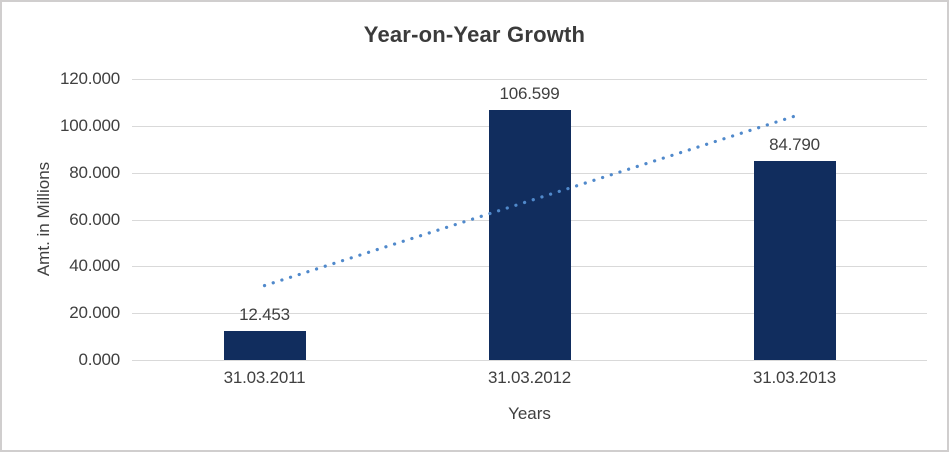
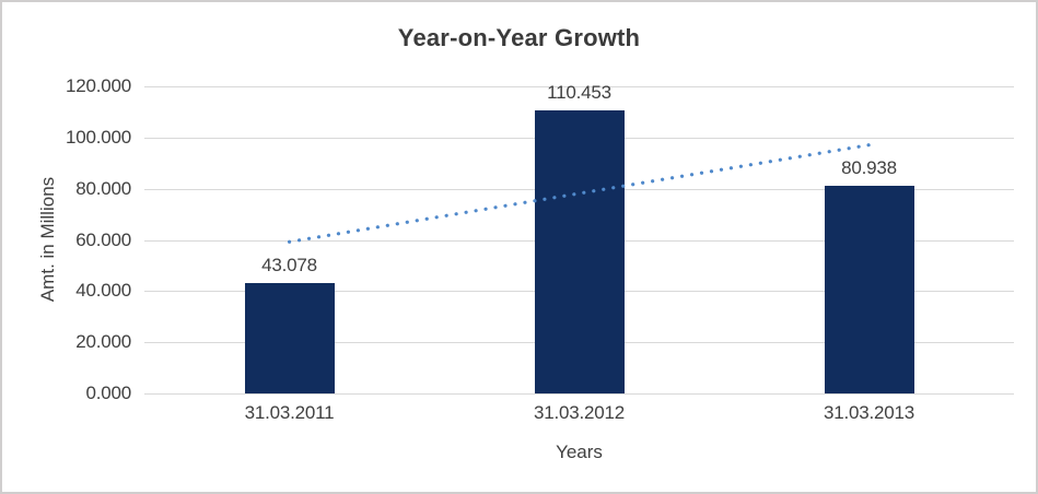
31.03.2011: 12.453 -> 43.078
31.03.2012: 106.599 -> 110.453
31.03.2013: 84.790 -> 80.938
